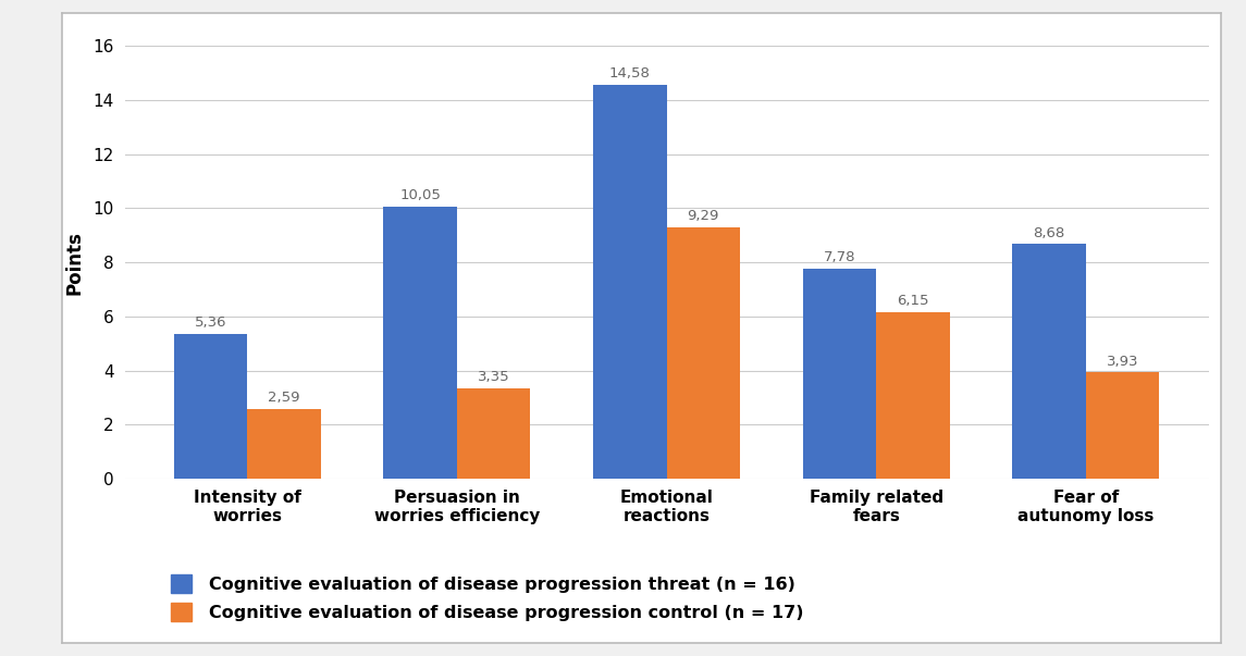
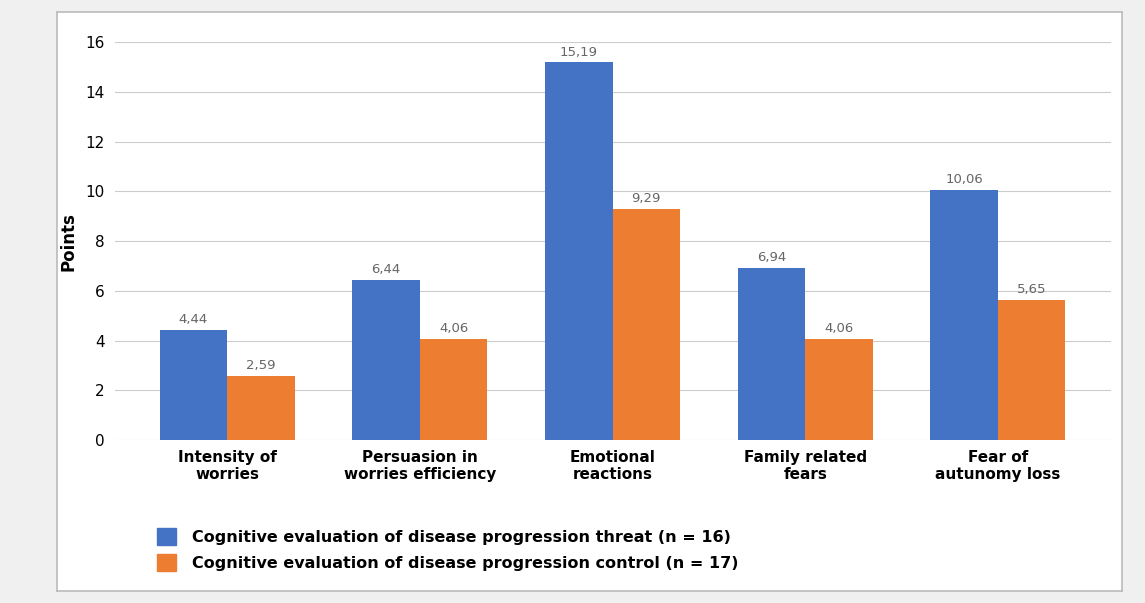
Cognitive evaluation of disease progression threat (n = 16)/Intensity of worries: 5,36 -> 4,44
Cognitive evaluation of disease progression threat (n = 16)/Persuasion in worries efficiency: 10,05 -> 6,44
Cognitive evaluation of disease progression control (n = 17)/Persuasion in worries efficiency: 3,35 -> 4,06
Cognitive evaluation of disease progression threat (n = 16)/Emotional reactions: 14,58 -> 15,19
Cognitive evaluation of disease progression threat (n = 16)/Family related fears: 7,78 -> 6,94
Cognitive evaluation of disease progression control (n = 17)/Family related fears: 6,15 -> 4,06
Cognitive evaluation of disease progression threat (n = 16)/Fear of autunomy loss: 8,68 -> 10,06
Cognitive evaluation of disease progression control (n = 17)/Fear of autunomy loss: 3,93 -> 5,65
